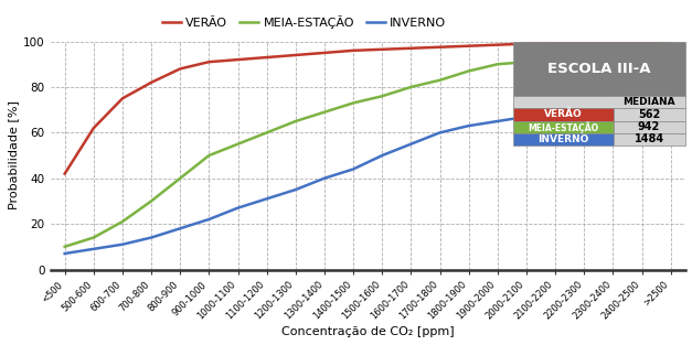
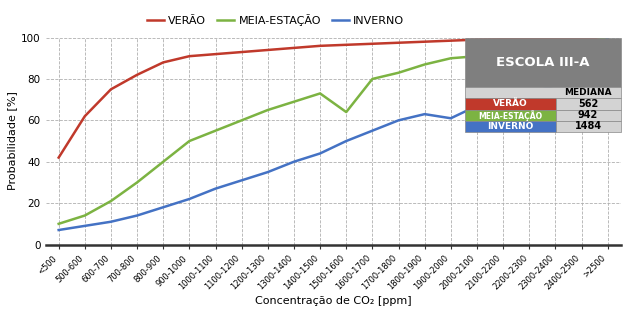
MEIA-ESTAÇÃO/1500-1600: 76 -> 64
INVERNO/1900-2000: 65 -> 61
